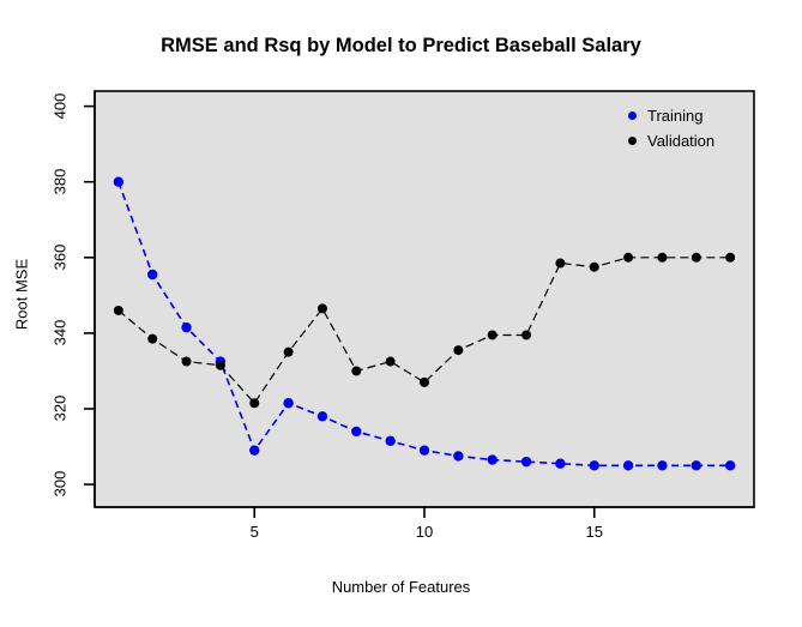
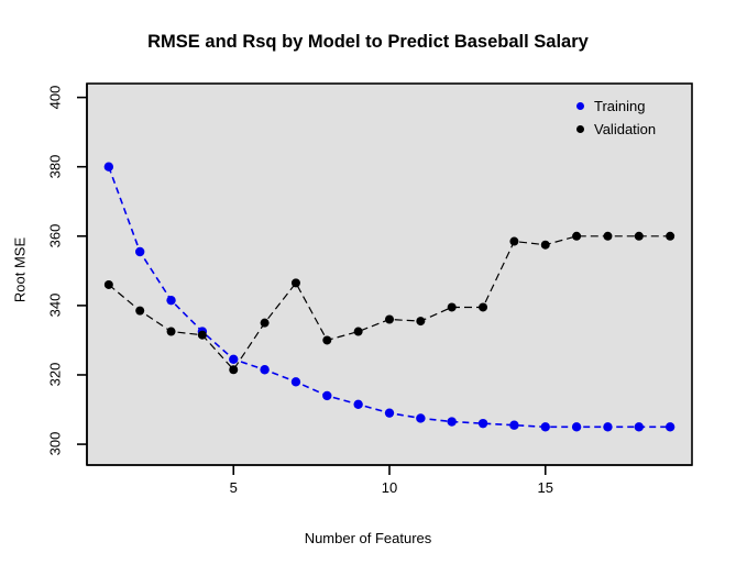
Training/5: 309 -> 324
Validation/10: 327 -> 336
